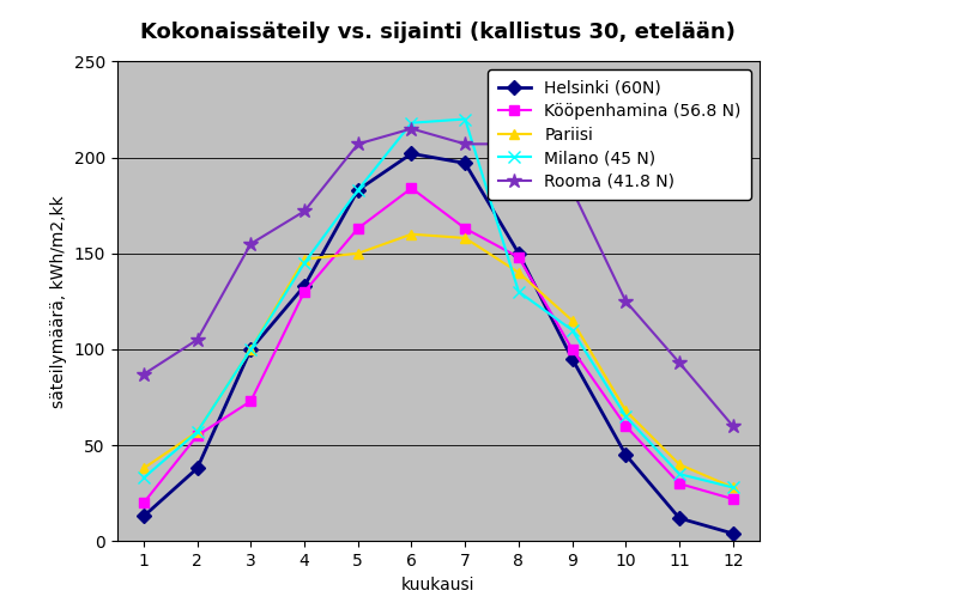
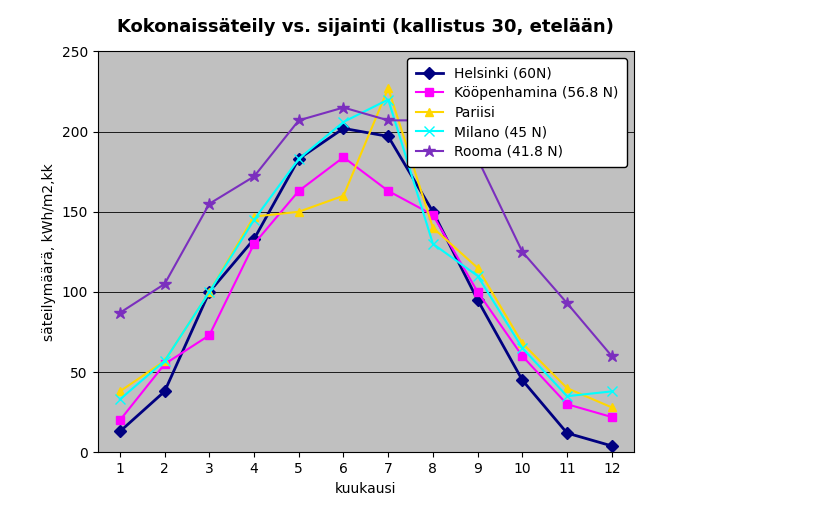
Milano (45 N)/6: 218 -> 206
Pariisi/7: 158 -> 227
Milano (45 N)/12: 28 -> 38
